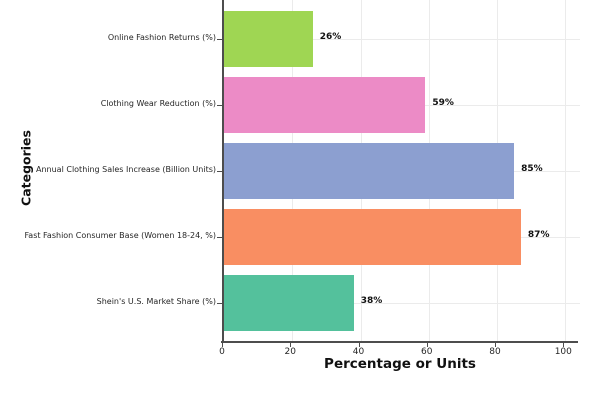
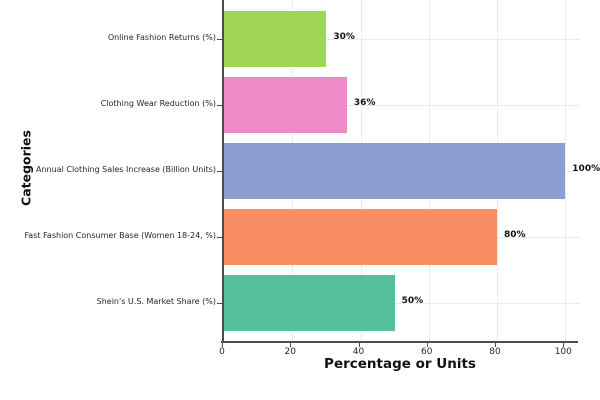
Online Fashion Returns (%): 26% -> 30%
Clothing Wear Reduction (%): 59% -> 36%
Annual Clothing Sales Increase (Billion Units): 85% -> 100%
Fast Fashion Consumer Base (Women 18-24, %): 87% -> 80%
Shein's U.S. Market Share (%): 38% -> 50%
